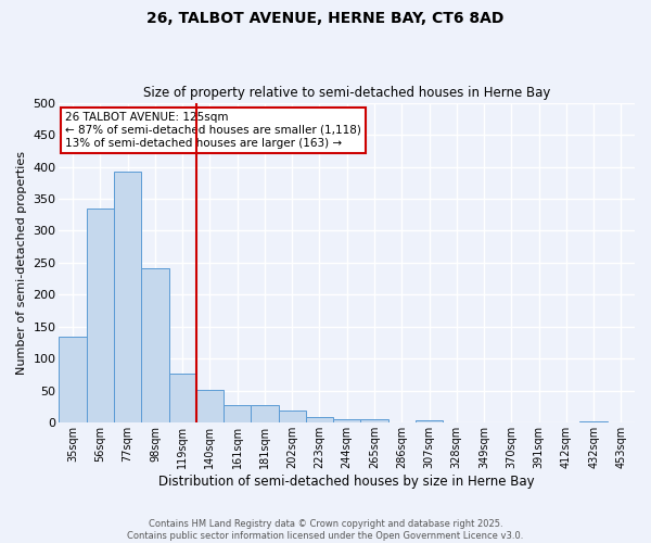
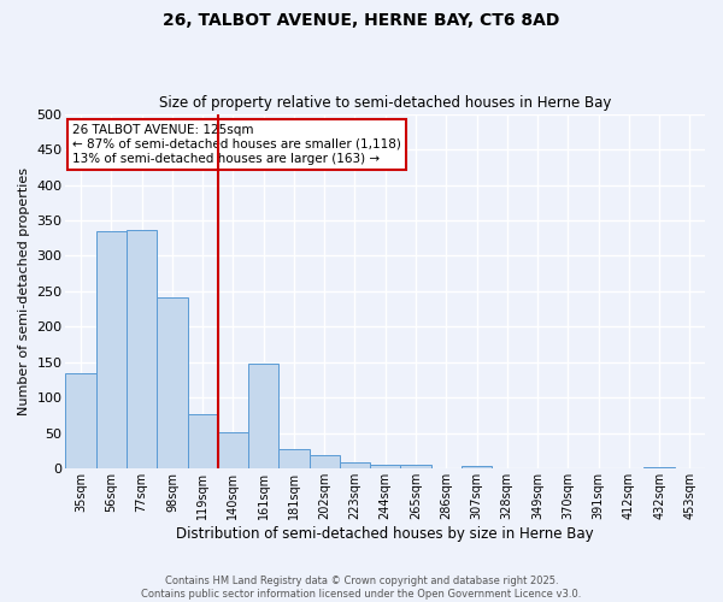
77sqm: 393 -> 336
161sqm: 27 -> 148
